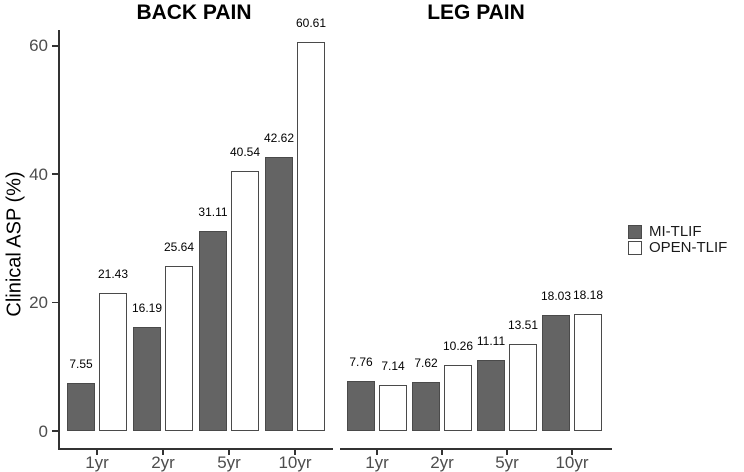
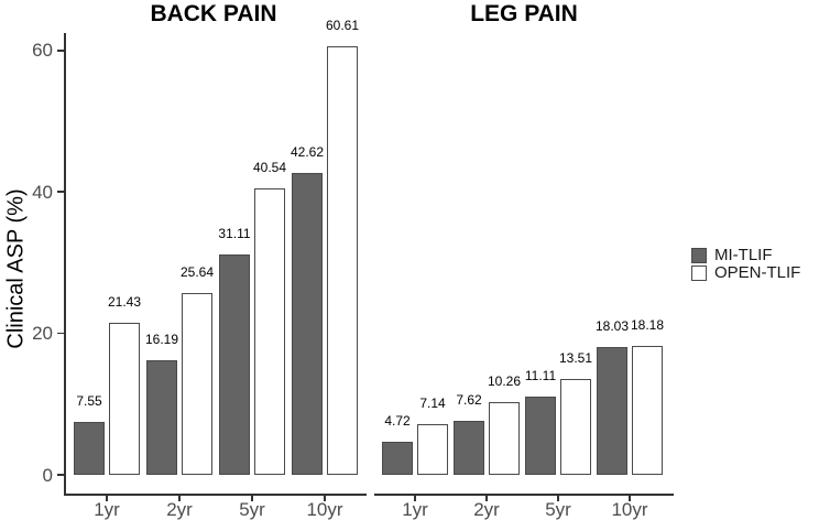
LEG PAIN/MI-TLIF/1yr: 7.76 -> 4.72
